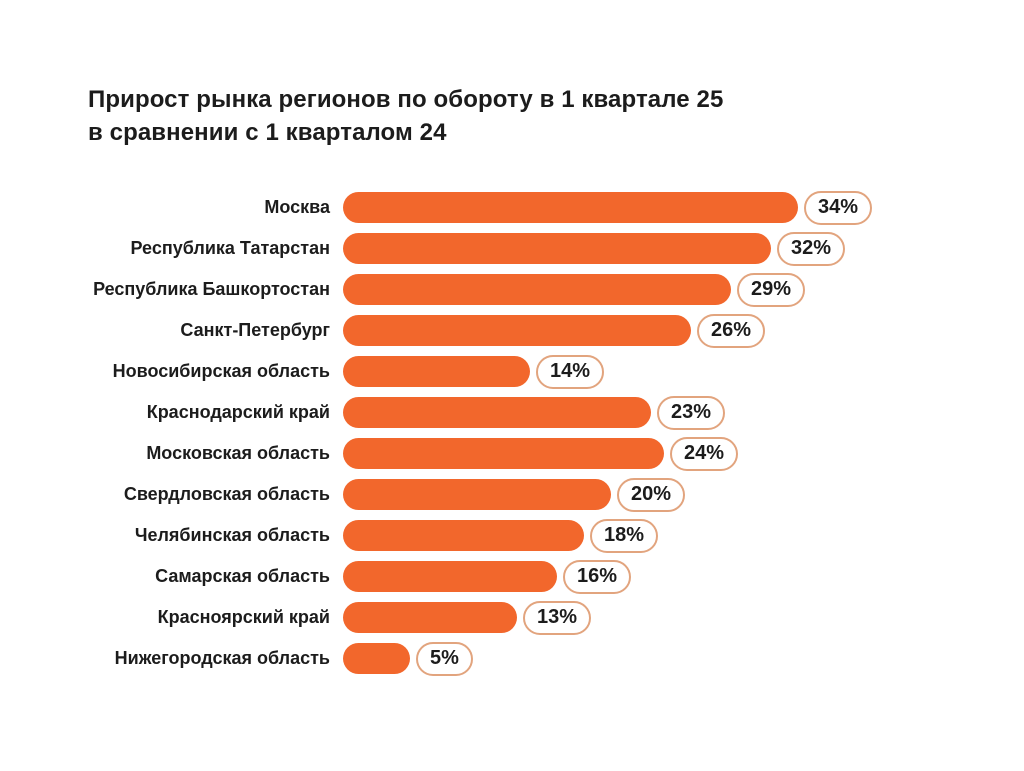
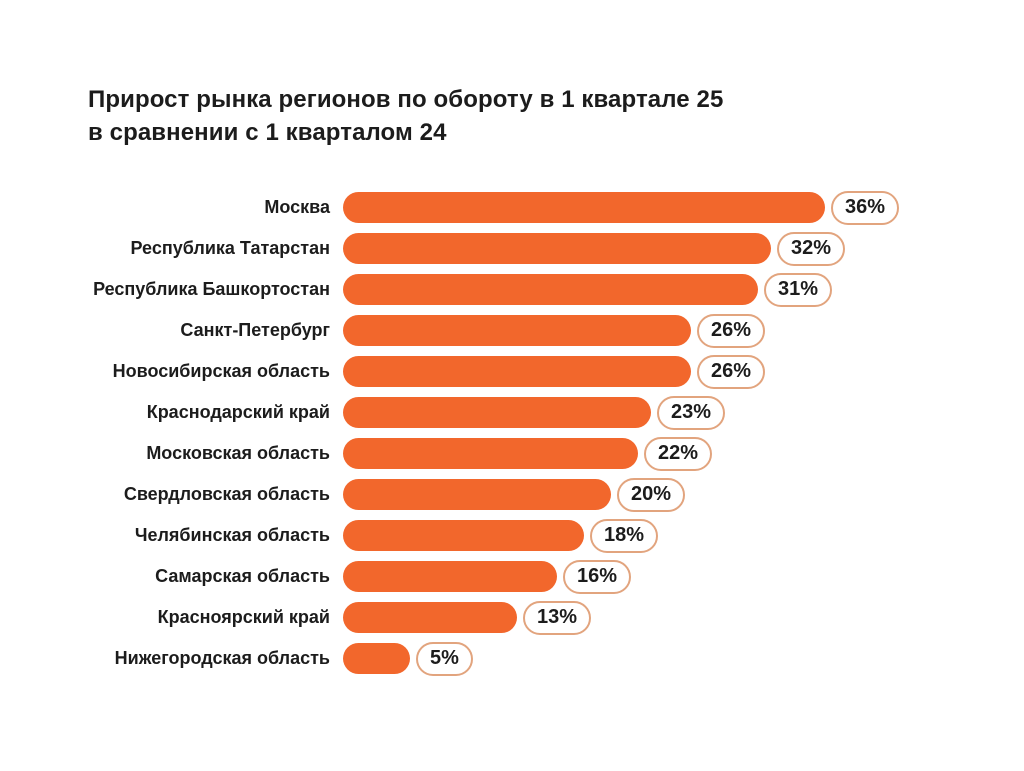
Москва: 34% -> 36%
Республика Башкортостан: 29% -> 31%
Новосибирская область: 14% -> 26%
Московская область: 24% -> 22%
